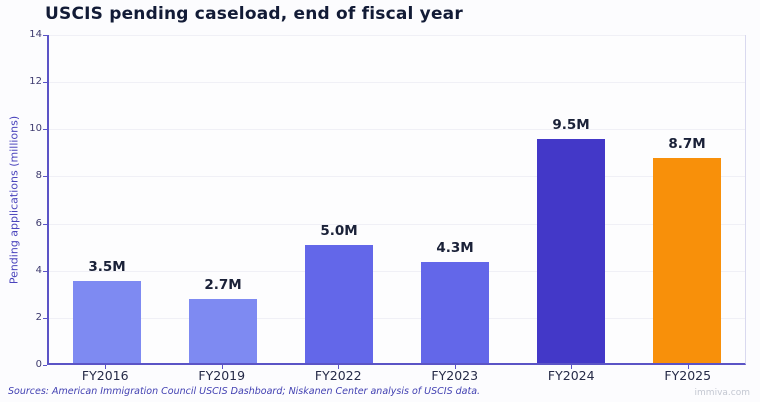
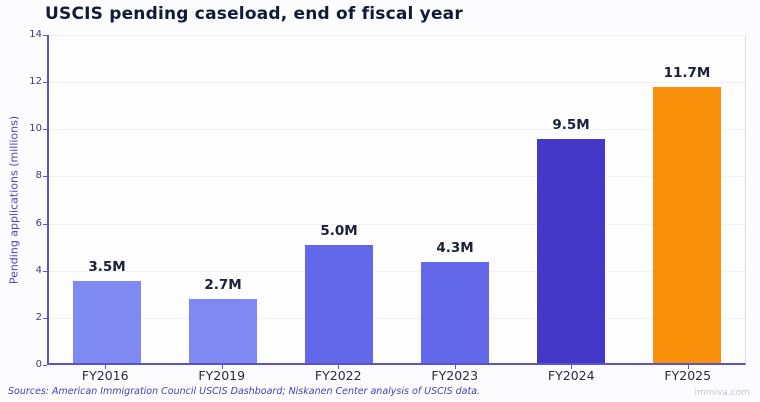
FY2025: 8.7M -> 11.7M
